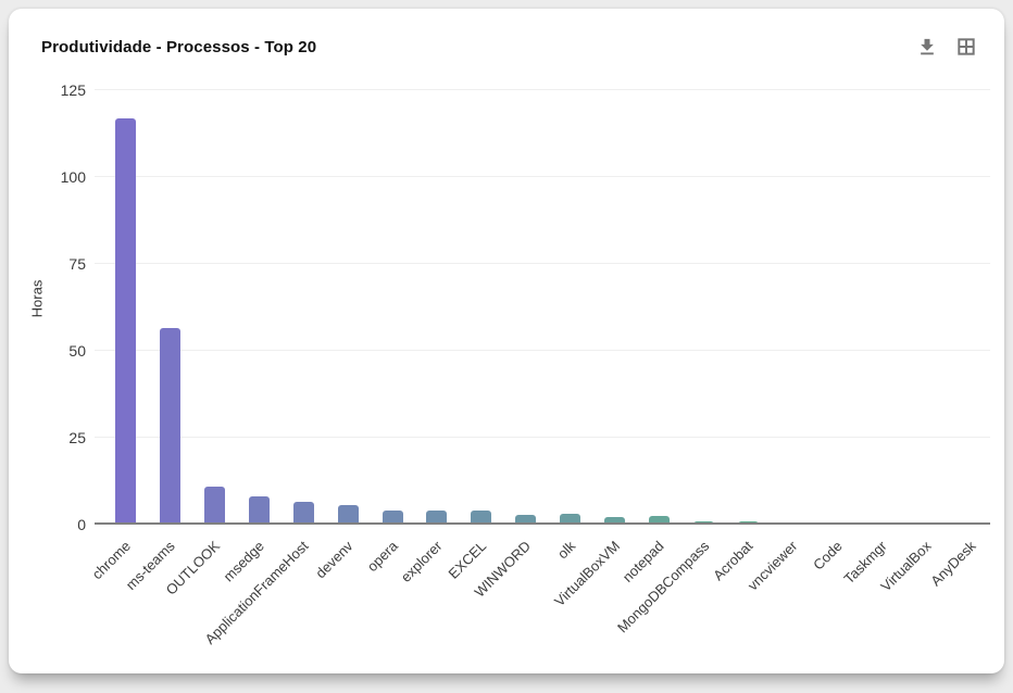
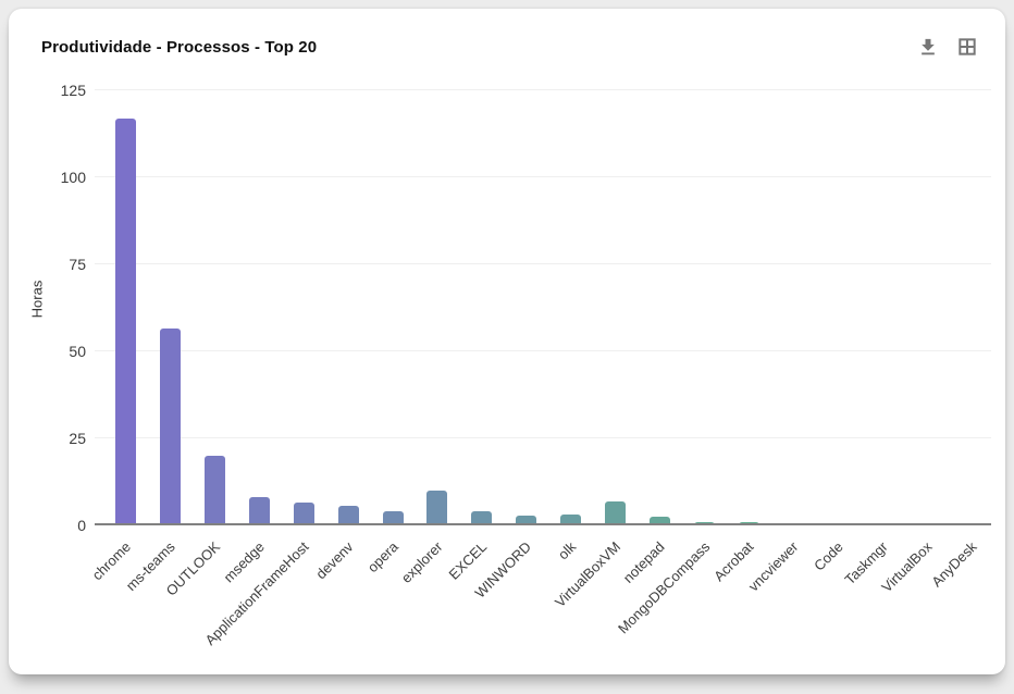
OUTLOOK: 11 -> 20
explorer: 4 -> 10
VirtualBoxVM: 2 -> 7
